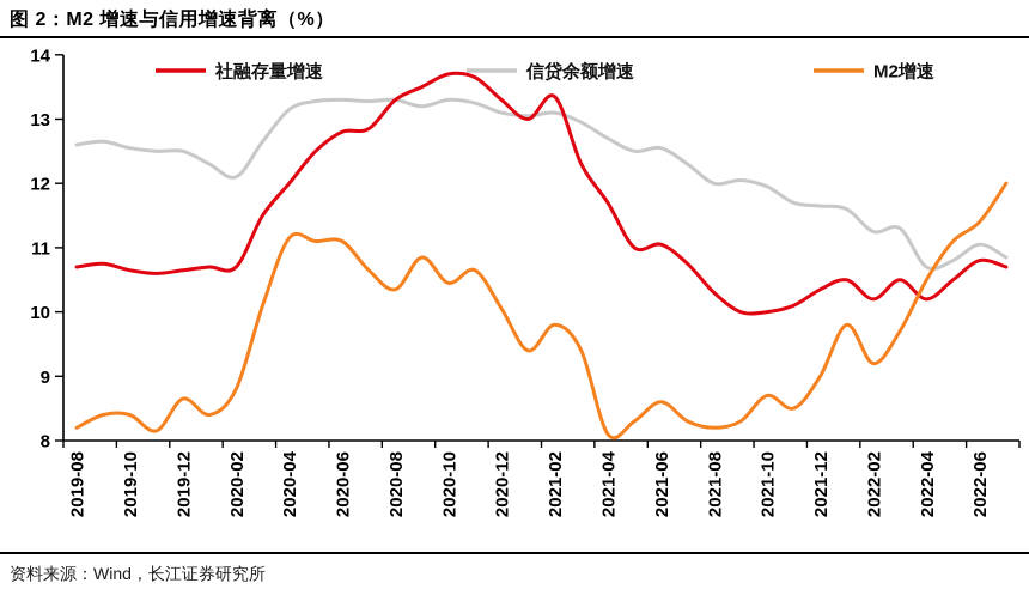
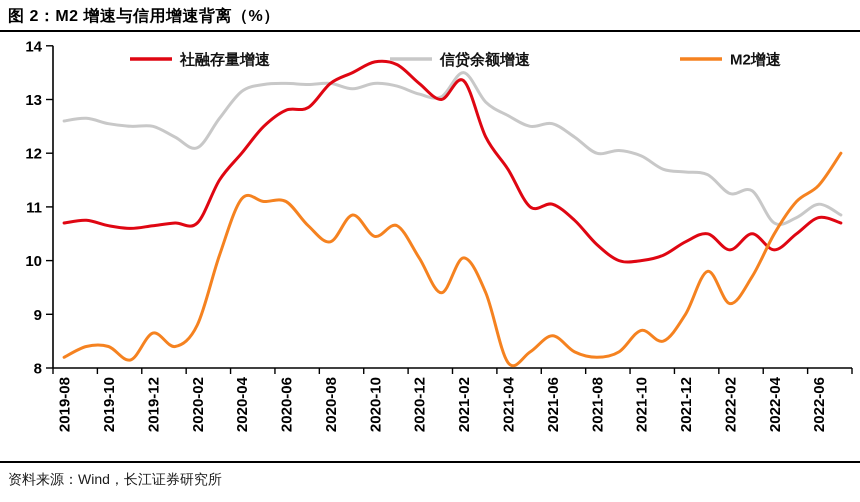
信贷余额增速/2021-02: 13.1 -> 13.5
M2增速/2021-02: 9.8 -> 10.1
